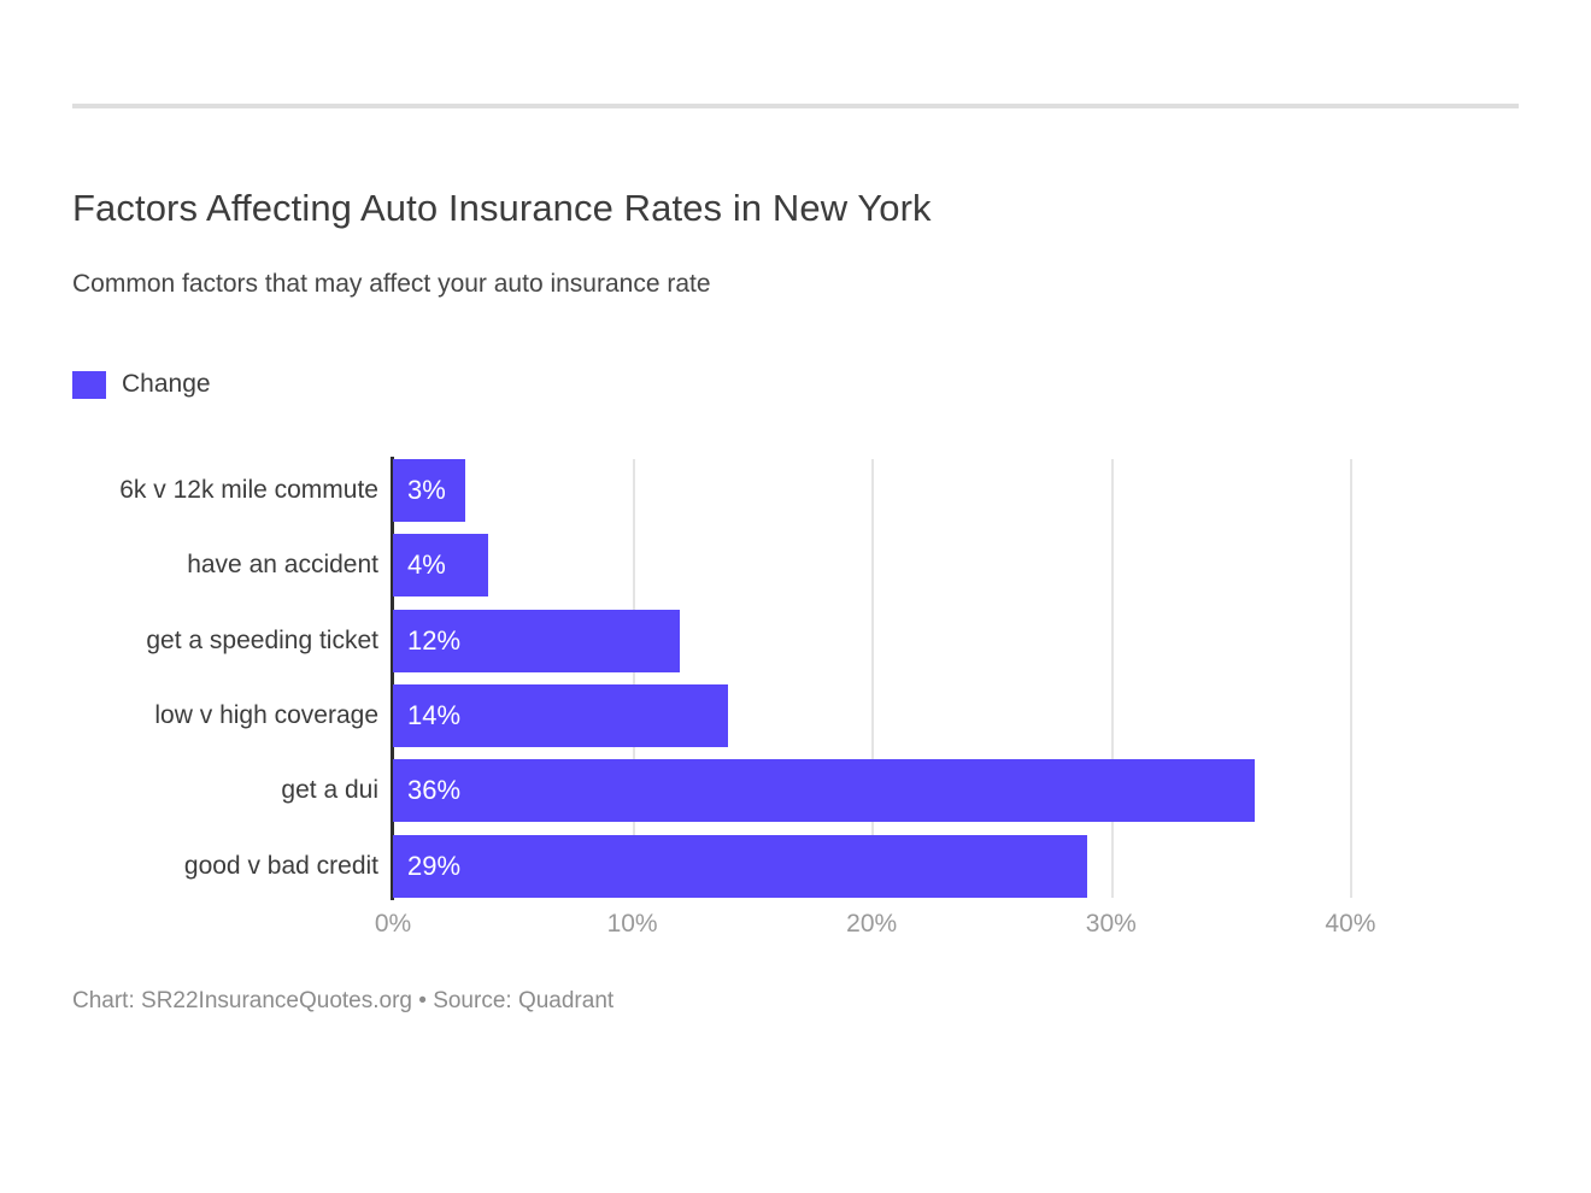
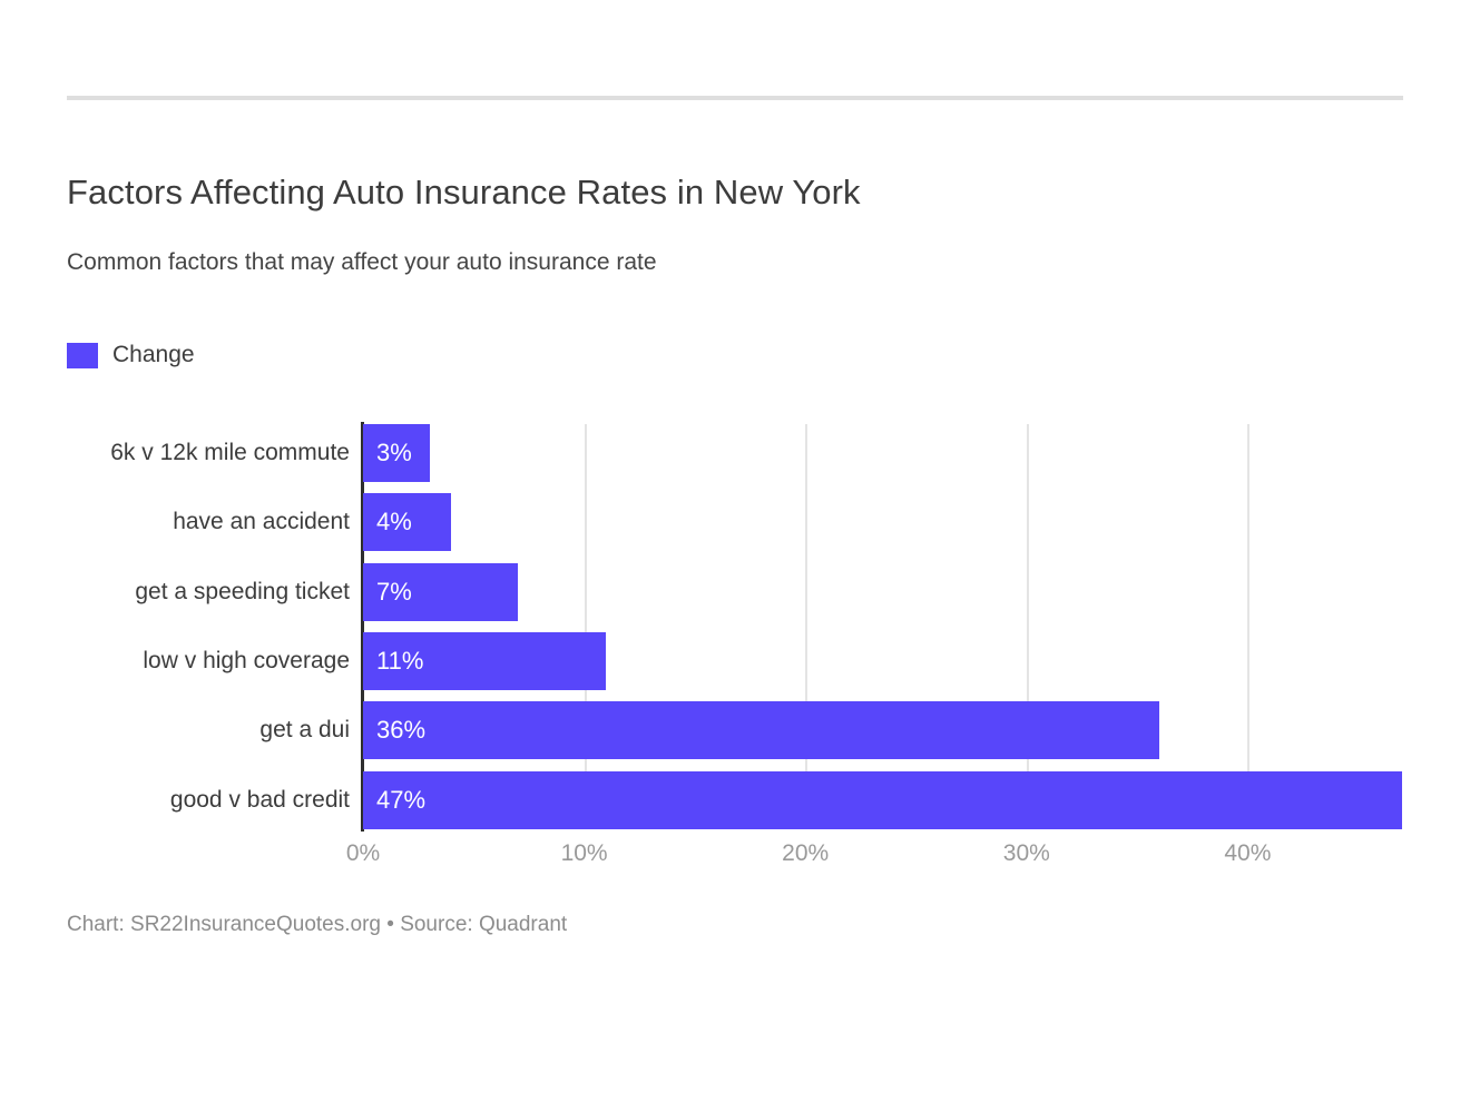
get a speeding ticket: 12% -> 7%
low v high coverage: 14% -> 11%
good v bad credit: 29% -> 47%
